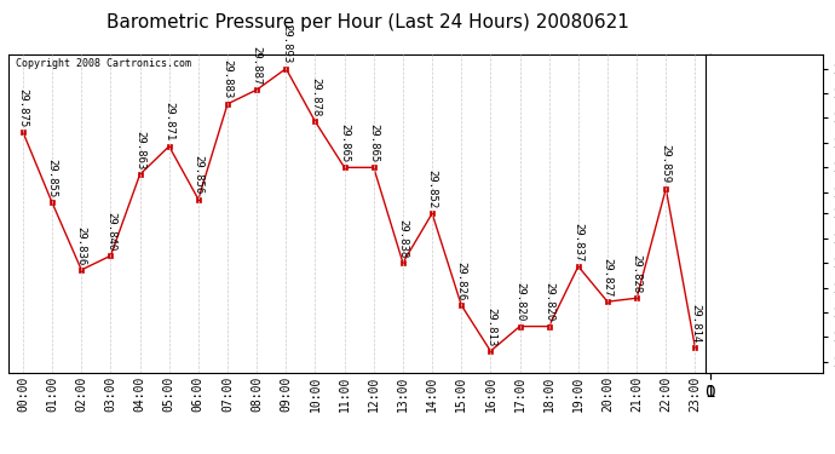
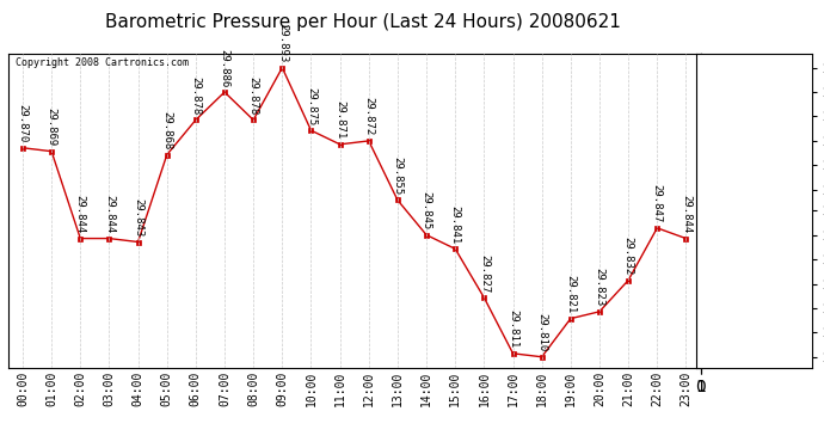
00:00: 29.875 -> 29.870
01:00: 29.855 -> 29.869
02:00: 29.836 -> 29.844
03:00: 29.840 -> 29.844
04:00: 29.863 -> 29.843
05:00: 29.871 -> 29.868
06:00: 29.856 -> 29.878
07:00: 29.883 -> 29.886
08:00: 29.887 -> 29.878
10:00: 29.878 -> 29.875
11:00: 29.865 -> 29.871
12:00: 29.865 -> 29.872
13:00: 29.838 -> 29.855
14:00: 29.852 -> 29.845
15:00: 29.826 -> 29.841
16:00: 29.813 -> 29.827
17:00: 29.820 -> 29.811
18:00: 29.820 -> 29.810
19:00: 29.837 -> 29.821
20:00: 29.827 -> 29.823
21:00: 29.828 -> 29.832
22:00: 29.859 -> 29.847
23:00: 29.814 -> 29.844
